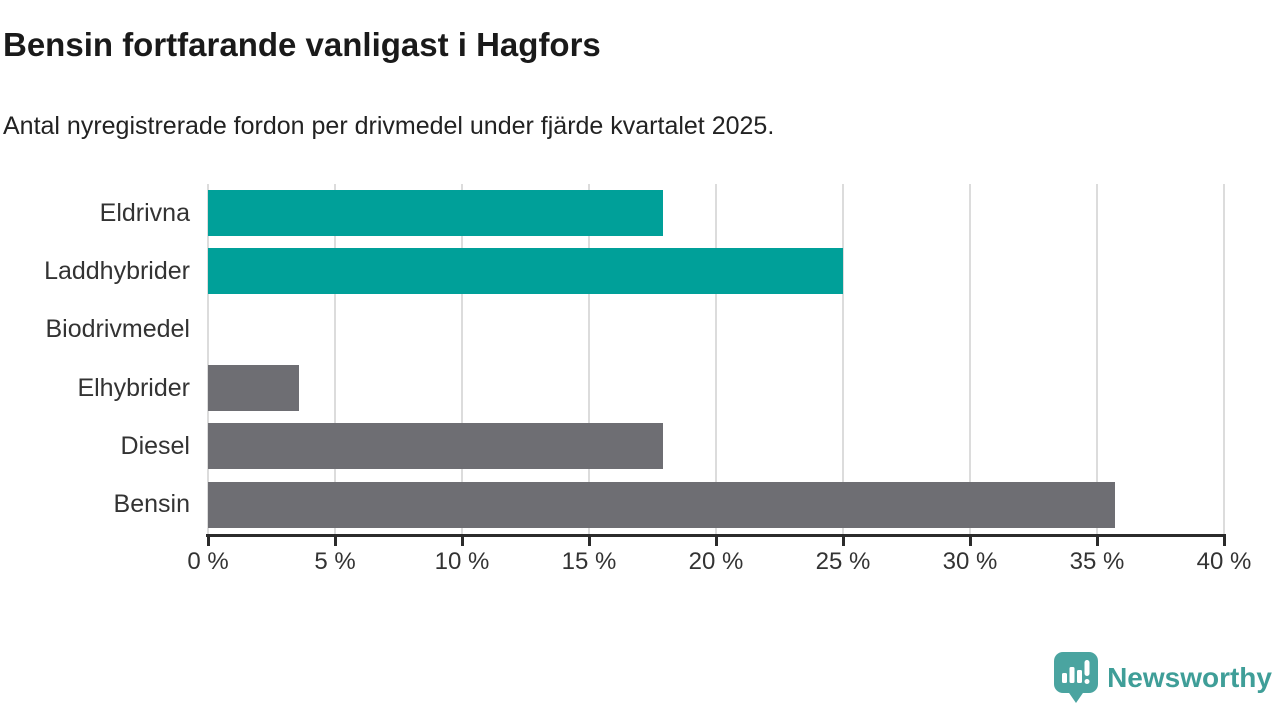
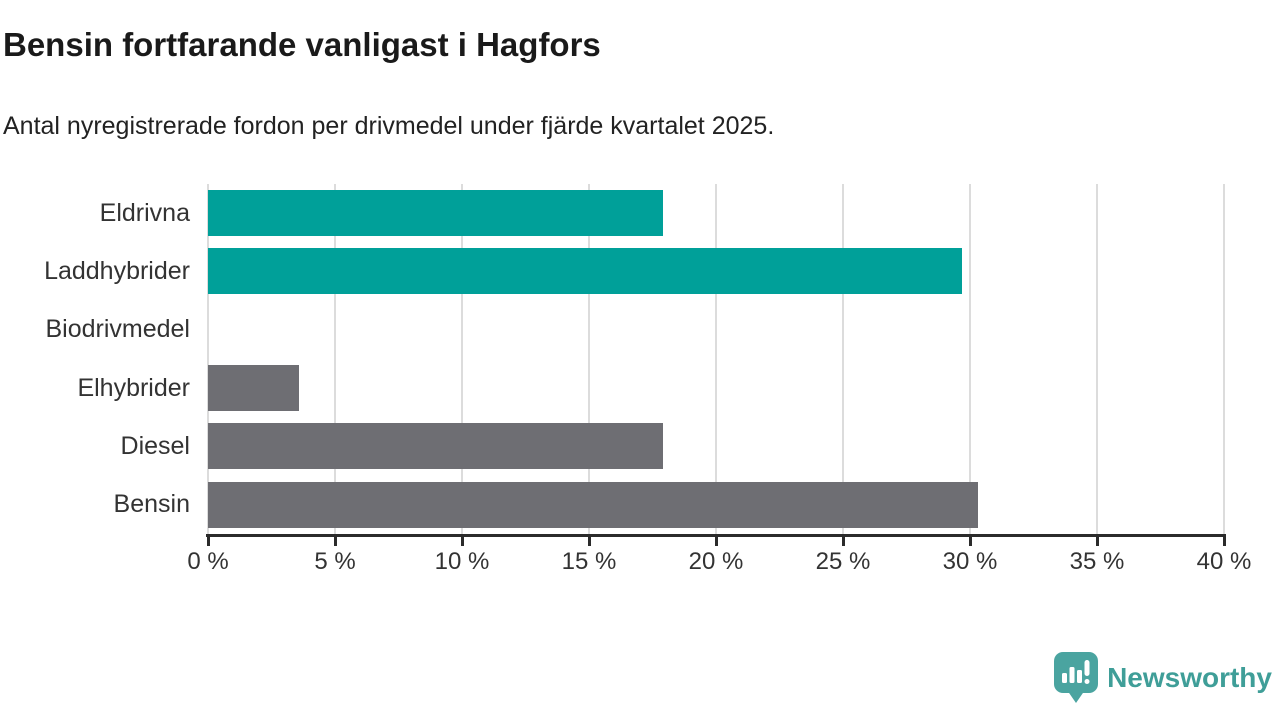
Laddhybrider: 25.0% -> 29.7%
Bensin: 35.7% -> 30.3%
